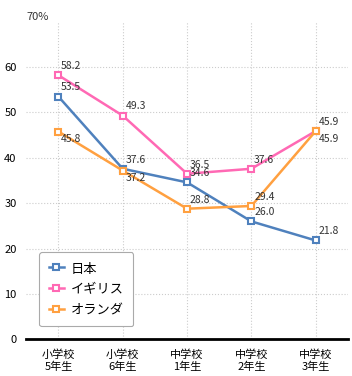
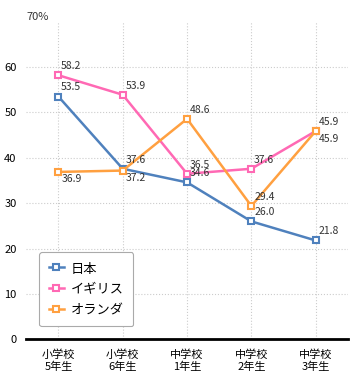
オランダ/小学校 5年生: 45.8 -> 36.9
イギリス/小学校 6年生: 49.3 -> 53.9
オランダ/中学校 1年生: 28.8 -> 48.6
